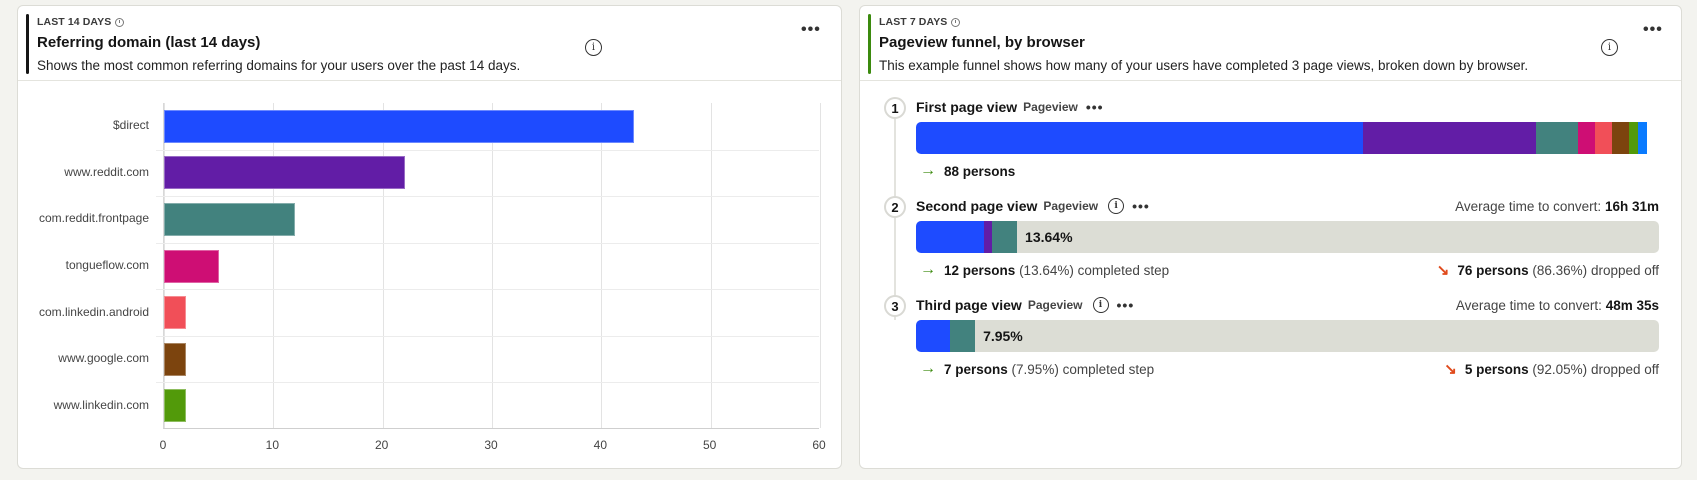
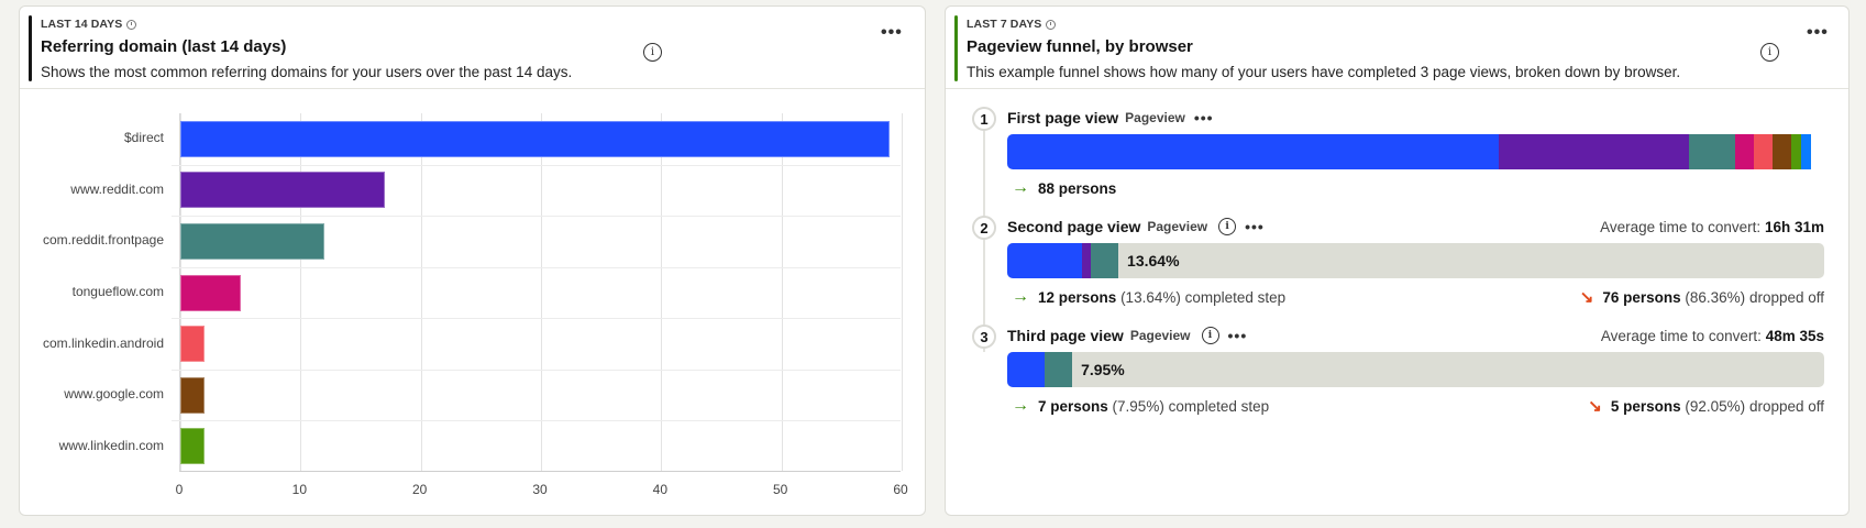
$direct: 43 -> 59
www.reddit.com: 22 -> 17
